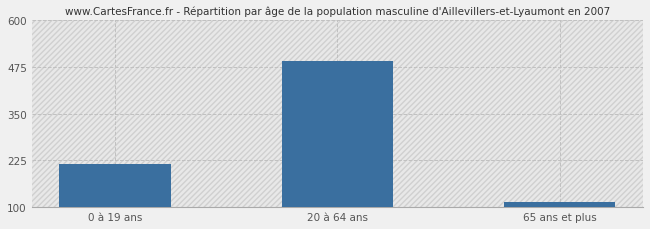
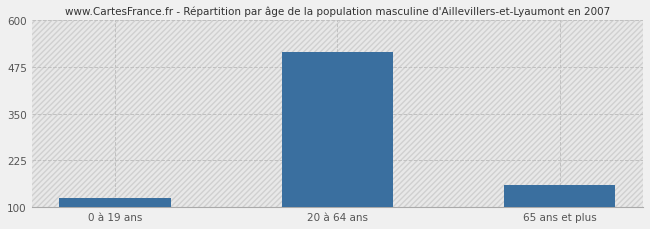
0 à 19 ans: 215 -> 125
20 à 64 ans: 490 -> 515
65 ans et plus: 113 -> 160
